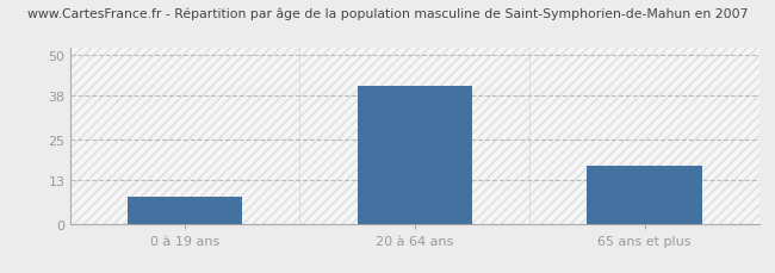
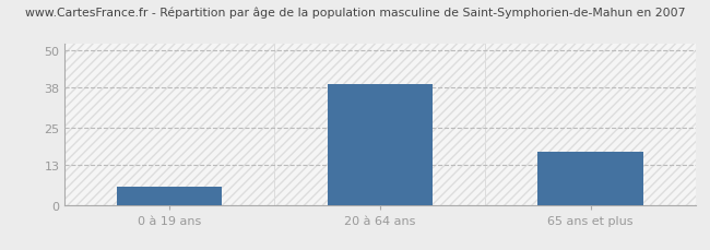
0 à 19 ans: 8 -> 6
20 à 64 ans: 41 -> 39
